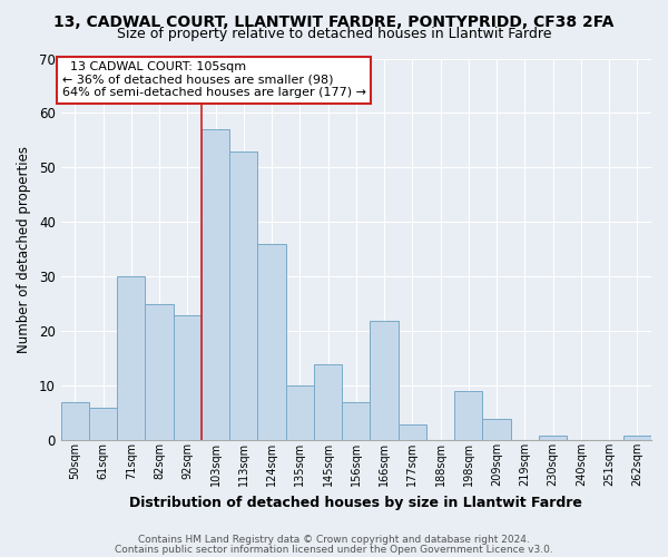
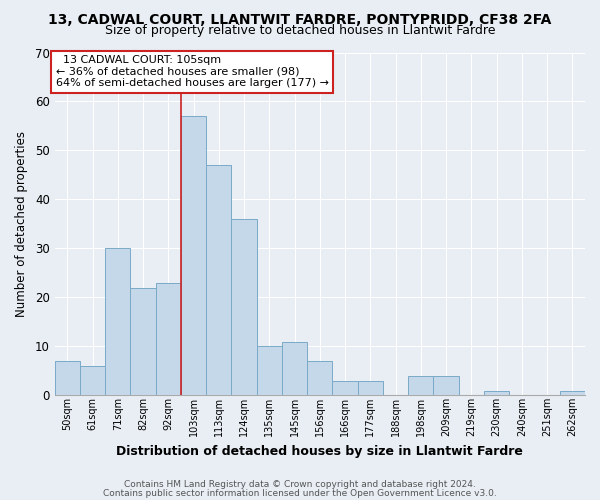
82sqm: 25 -> 22
113sqm: 53 -> 47
145sqm: 14 -> 11
166sqm: 22 -> 3
198sqm: 9 -> 4
